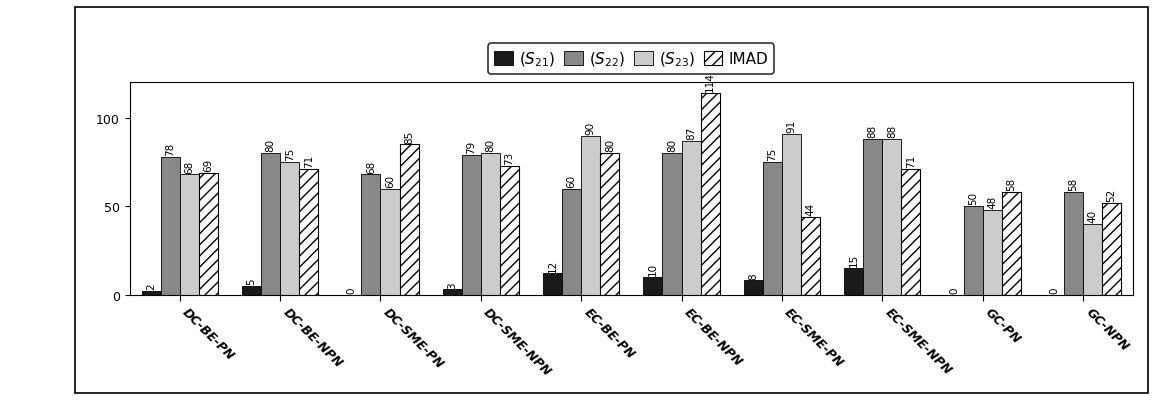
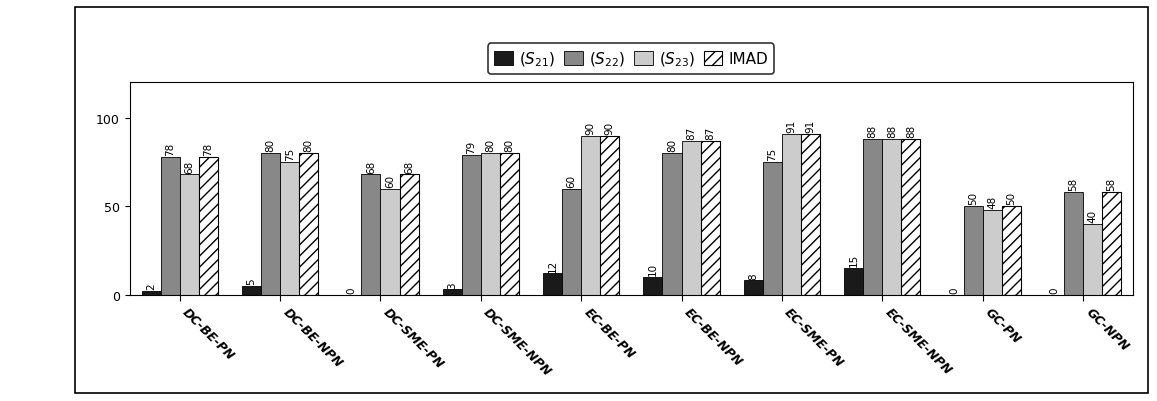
IMAD/DC-BE-PN: 69 -> 78
IMAD/DC-BE-NPN: 71 -> 80
IMAD/DC-SME-PN: 85 -> 68
IMAD/DC-SME-NPN: 73 -> 80
IMAD/EC-BE-PN: 80 -> 90
IMAD/EC-BE-NPN: 114 -> 87
IMAD/EC-SME-PN: 44 -> 91
IMAD/EC-SME-NPN: 71 -> 88
IMAD/GC-PN: 58 -> 50
IMAD/GC-NPN: 52 -> 58
